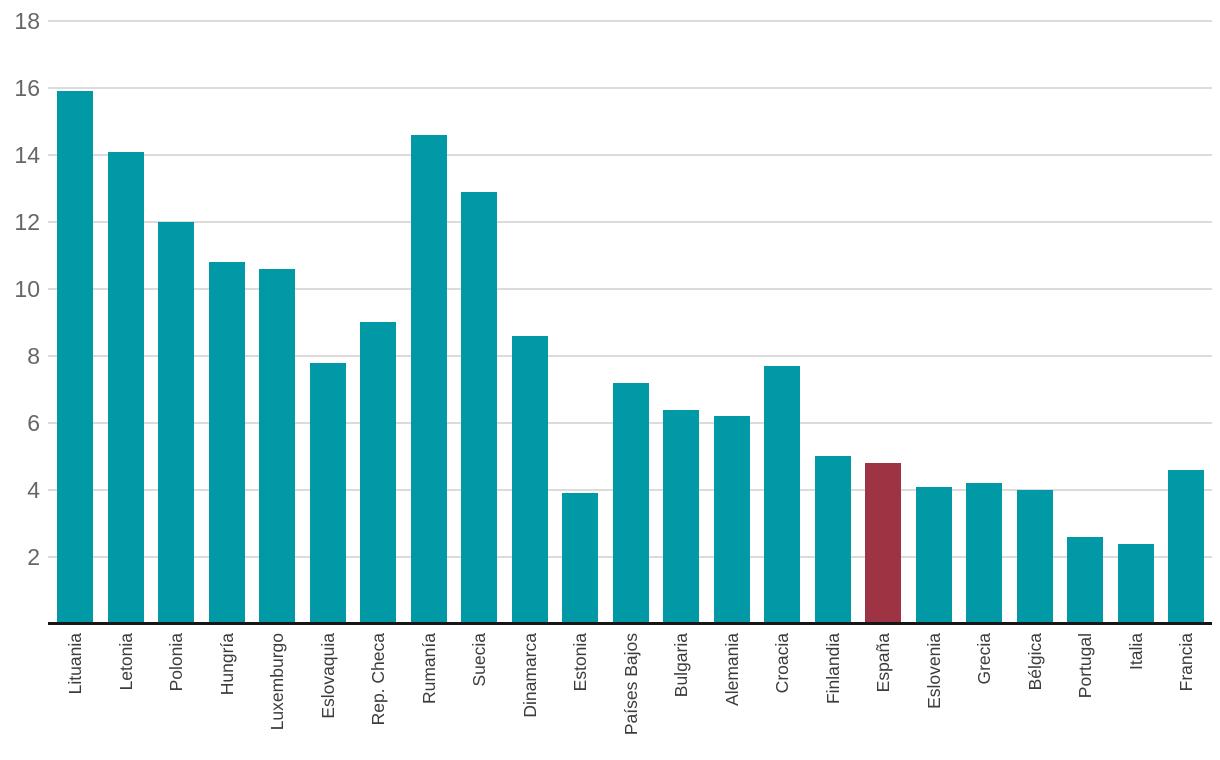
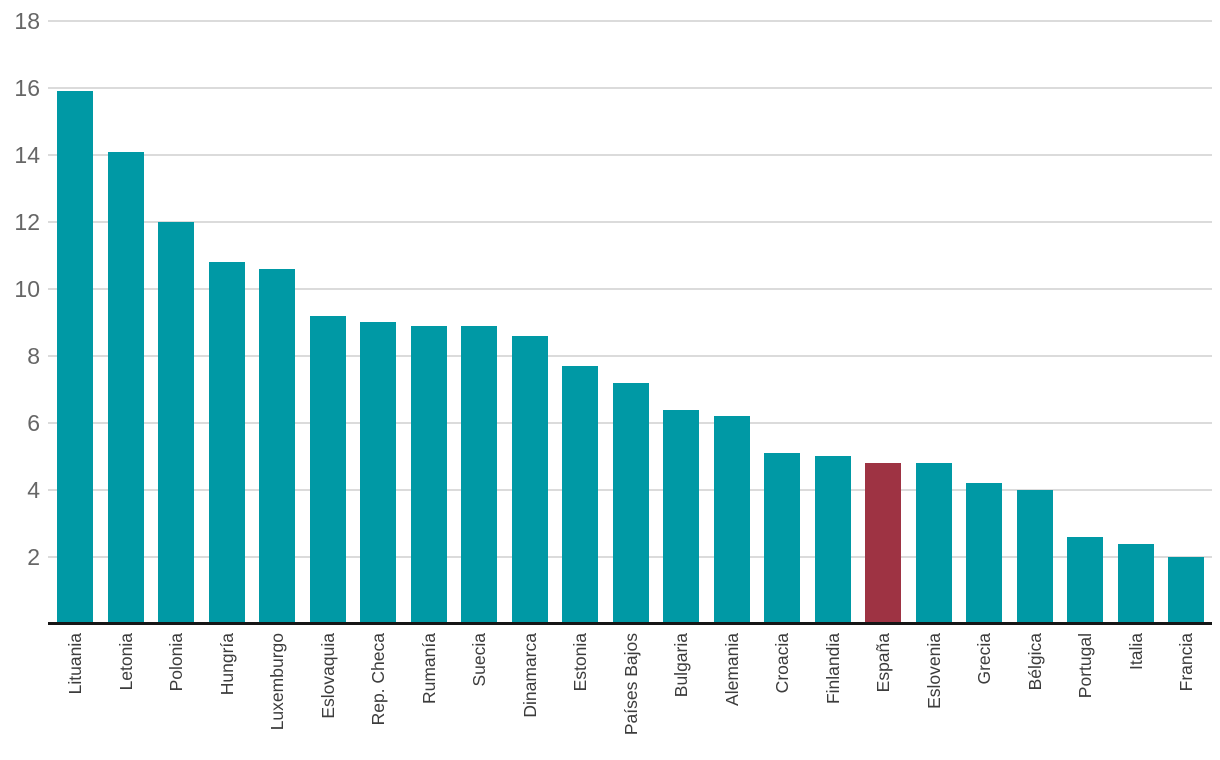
Eslovaquia: 7.8 -> 9.2
Rumanía: 14.6 -> 8.9
Suecia: 12.9 -> 8.9
Estonia: 3.9 -> 7.7
Croacia: 7.7 -> 5.1
Eslovenia: 4.1 -> 4.8
Francia: 4.6 -> 2.0
